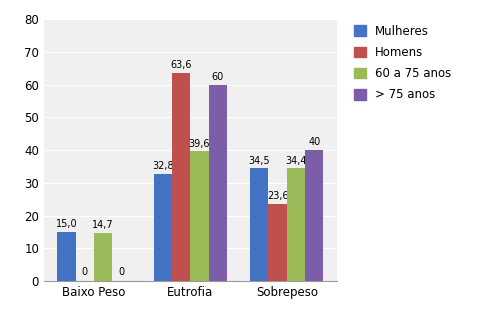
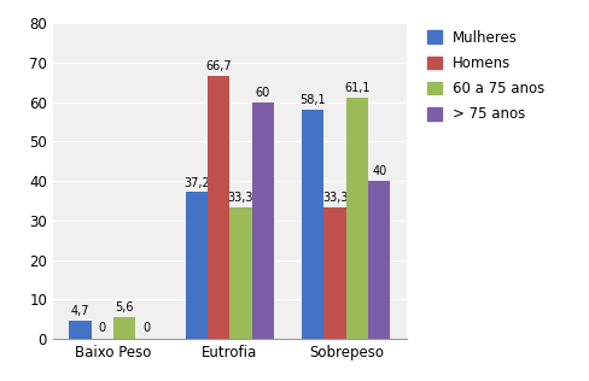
Mulheres/Baixo Peso: 15,0 -> 4,7
60 a 75 anos/Baixo Peso: 14,7 -> 5,6
Mulheres/Eutrofia: 32,8 -> 37,2
Homens/Eutrofia: 63,6 -> 66,7
60 a 75 anos/Eutrofia: 39,6 -> 33,3
Mulheres/Sobrepeso: 34,5 -> 58,1
Homens/Sobrepeso: 23,6 -> 33,3
60 a 75 anos/Sobrepeso: 34,4 -> 61,1
